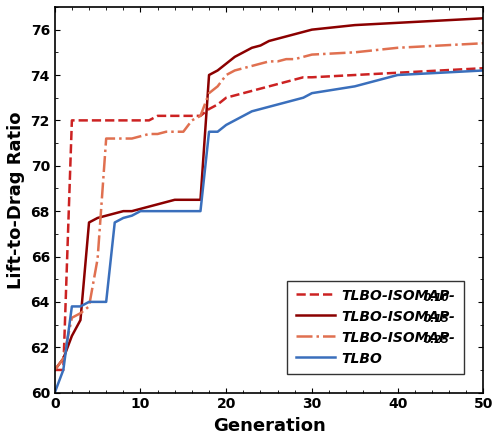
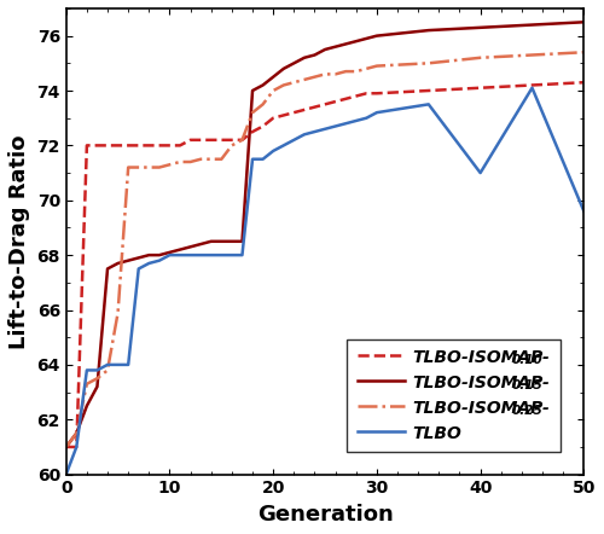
TLBO/40: 74.0 -> 71.0
TLBO/50: 74.2 -> 69.6
